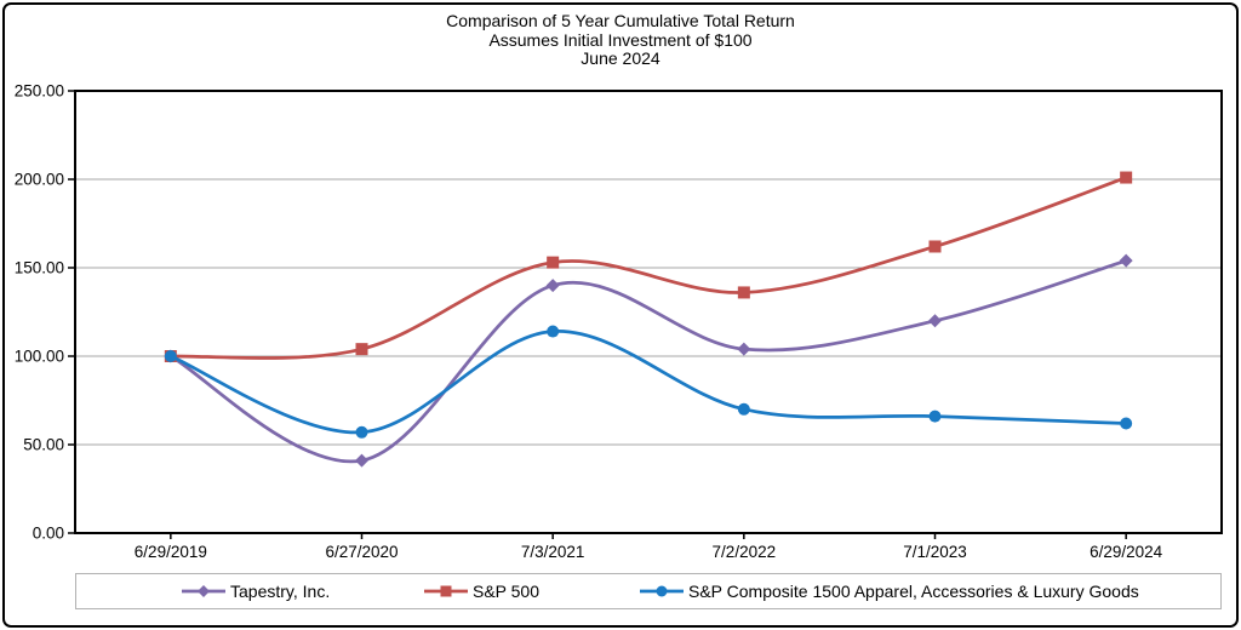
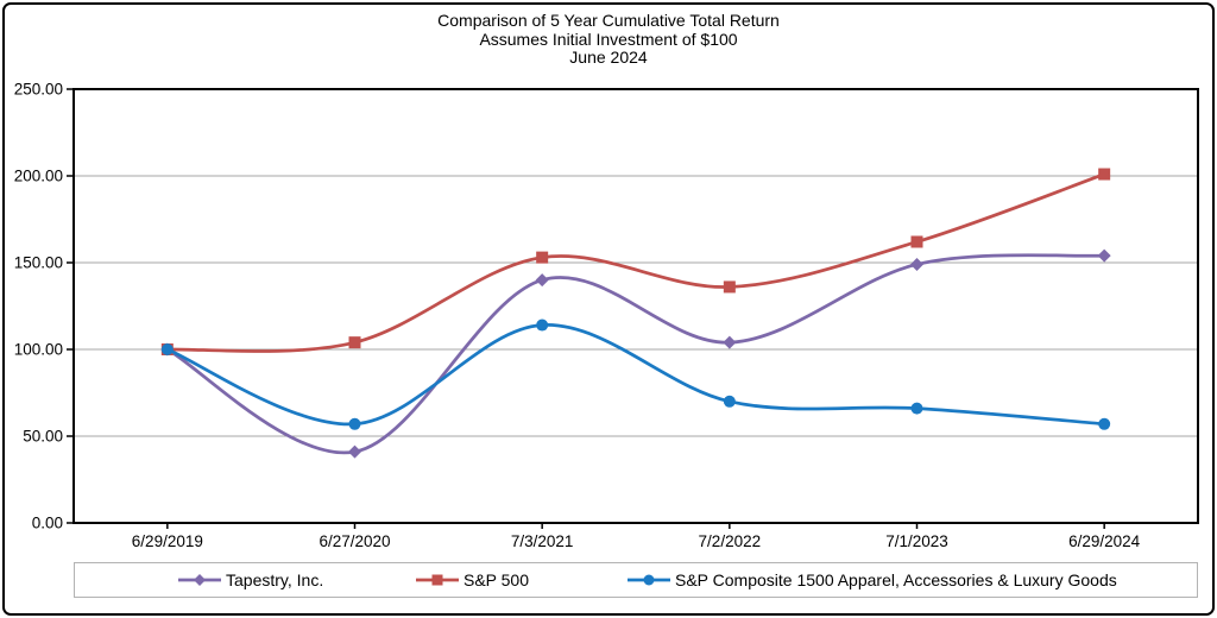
Tapestry, Inc./7/1/2023: 120 -> 149
S&P Composite 1500 Apparel, Accessories & Luxury Goods/6/29/2024: 62 -> 57
